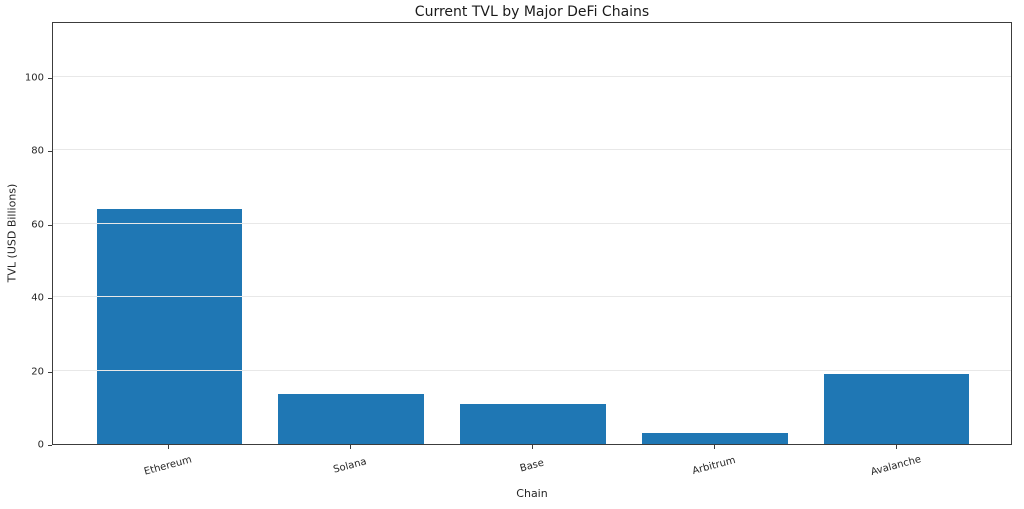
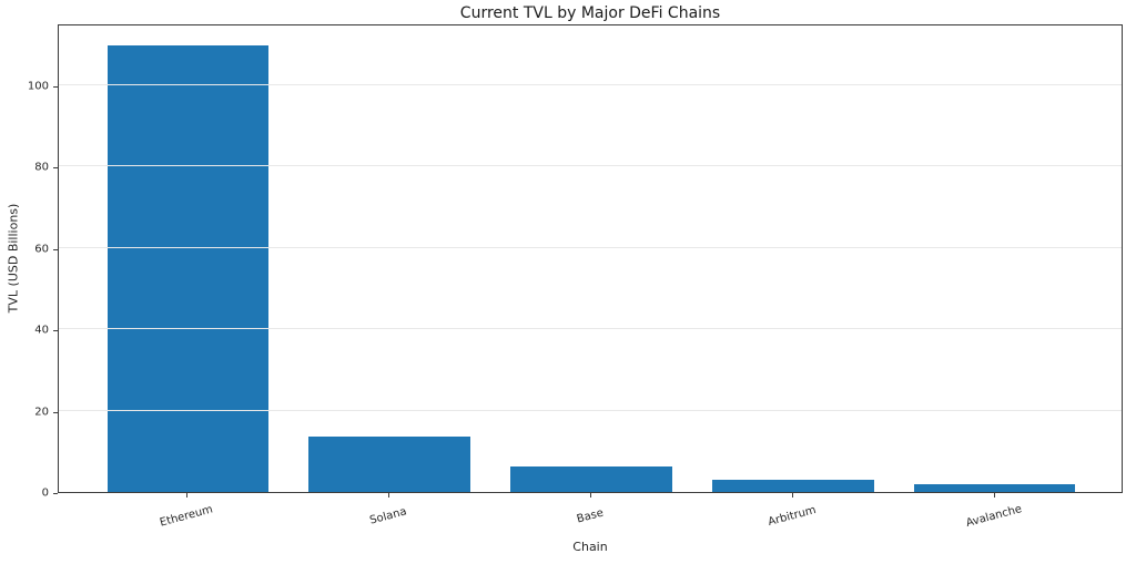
Ethereum: 64 -> 110
Base: 11 -> 6
Avalanche: 19 -> 2
